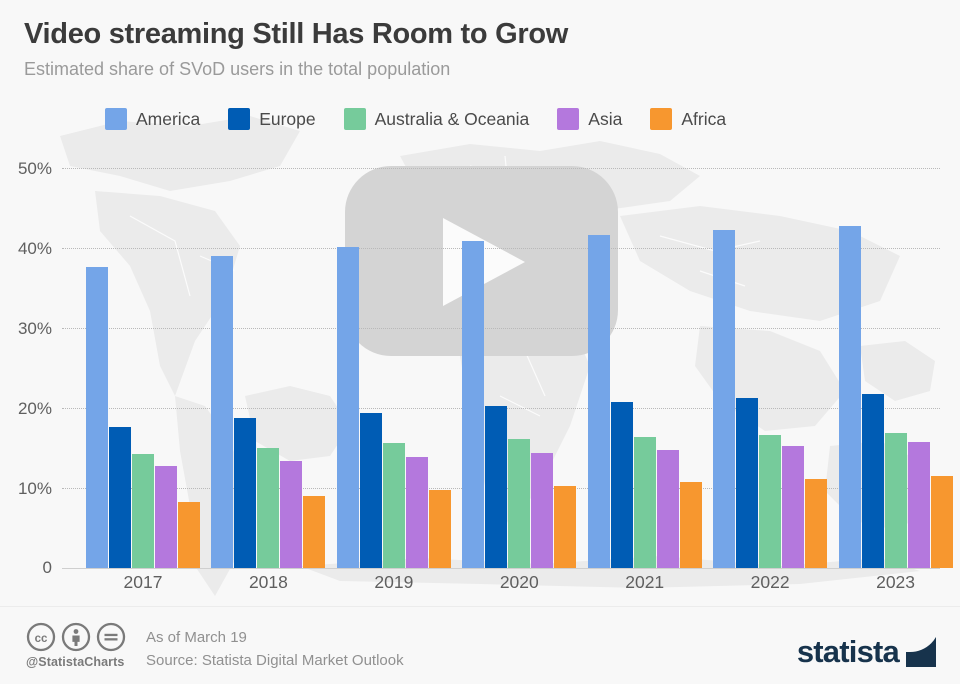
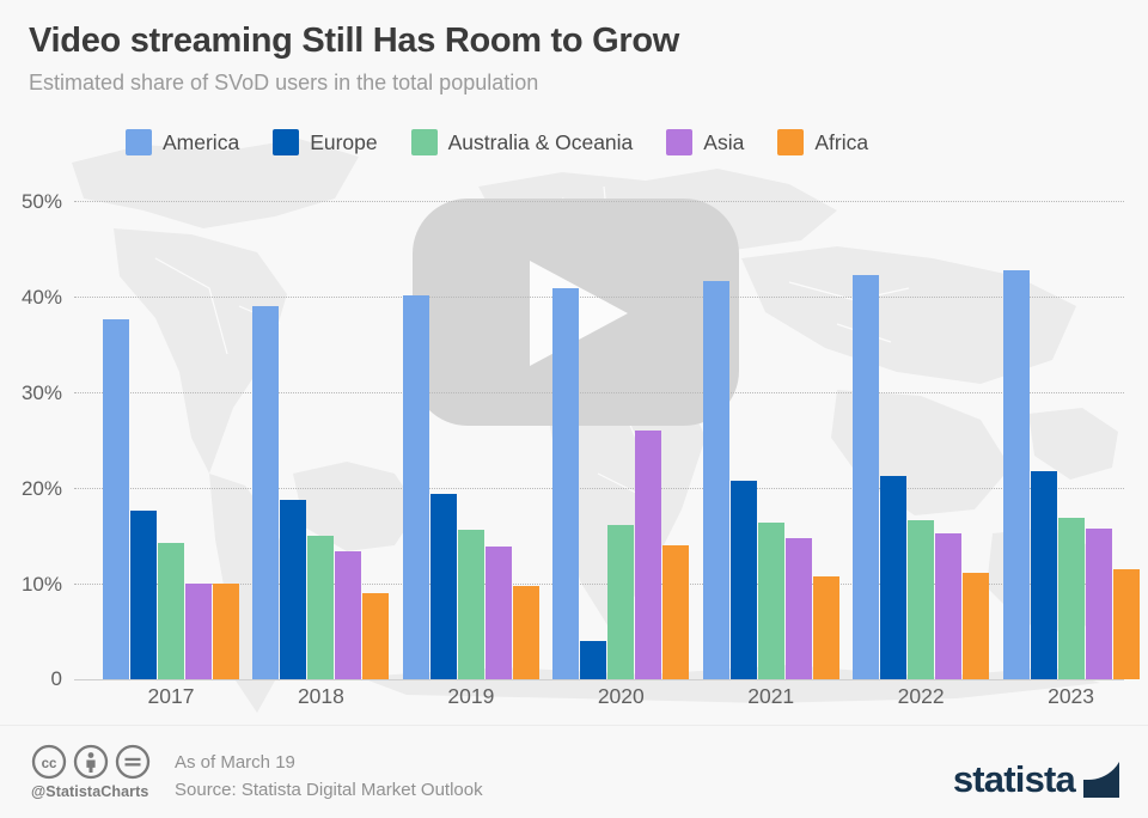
Asia/2017: 13% -> 10%
Africa/2017: 8% -> 10%
Europe/2020: 20% -> 4%
Asia/2020: 14% -> 26%
Africa/2020: 10% -> 14%
